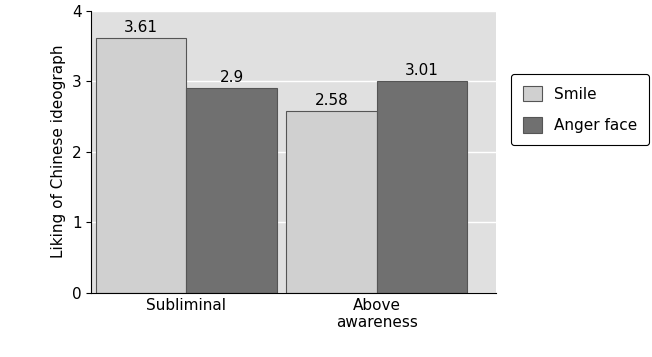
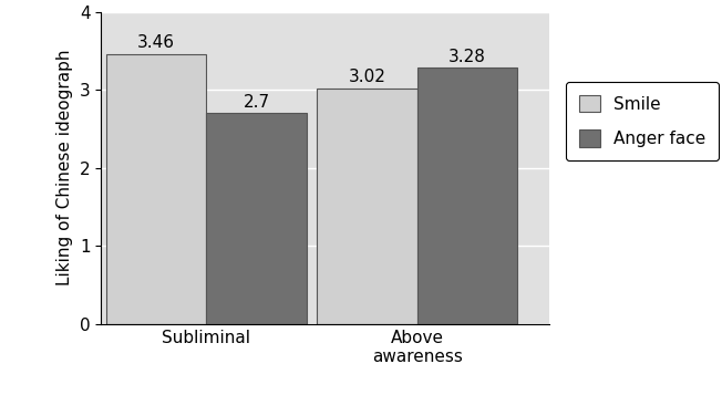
Smile/Subliminal: 3.61 -> 3.46
Anger face/Subliminal: 2.9 -> 2.7
Smile/Above awareness: 2.58 -> 3.02
Anger face/Above awareness: 3.01 -> 3.28
